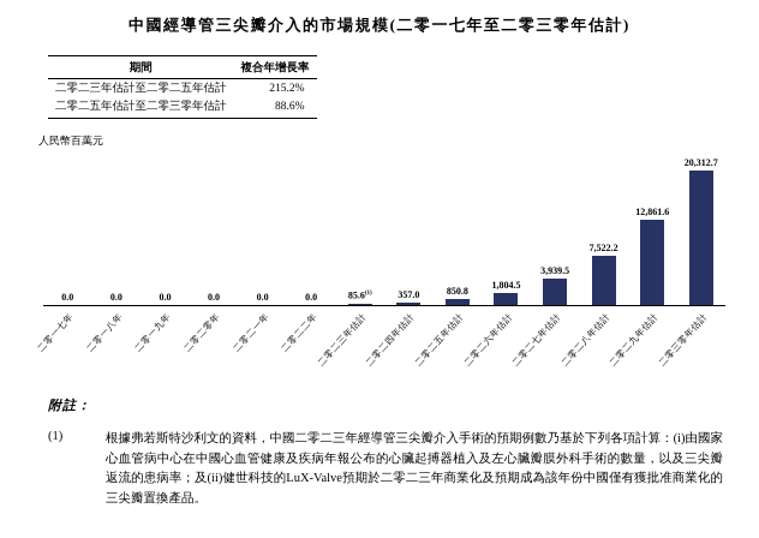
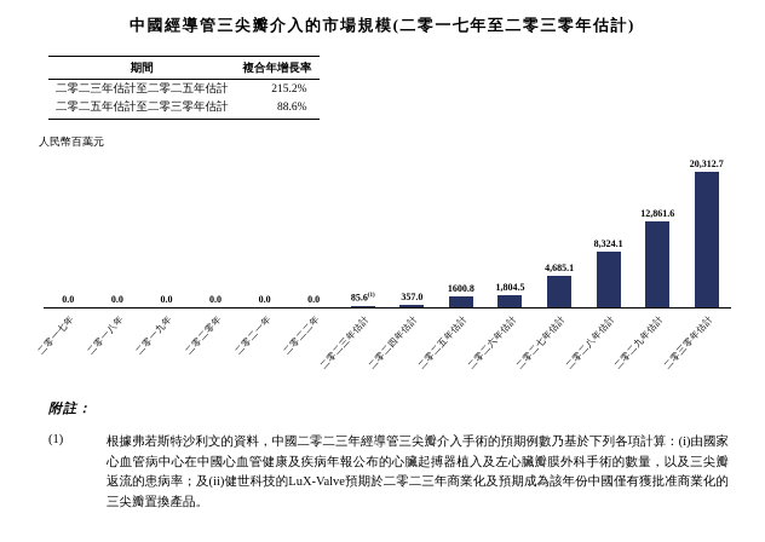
二零二五年估計: 850.8 -> 1600.8
二零二七年估計: 3,939.5 -> 4,685.1
二零二八年估計: 7,522.2 -> 8,324.1
